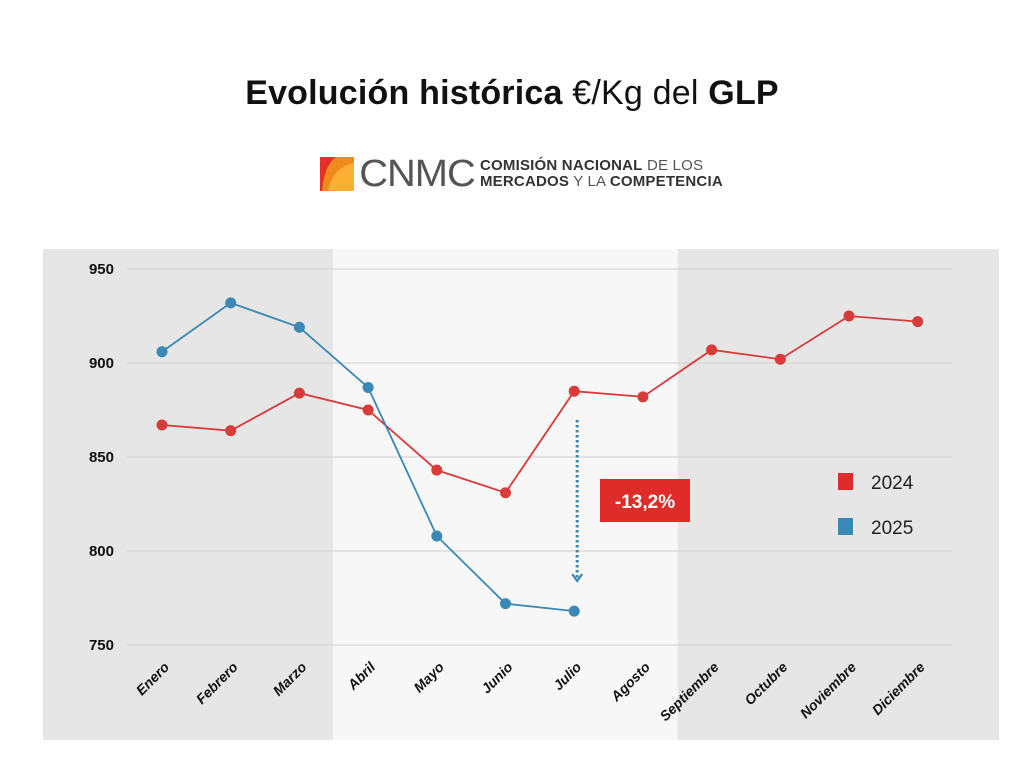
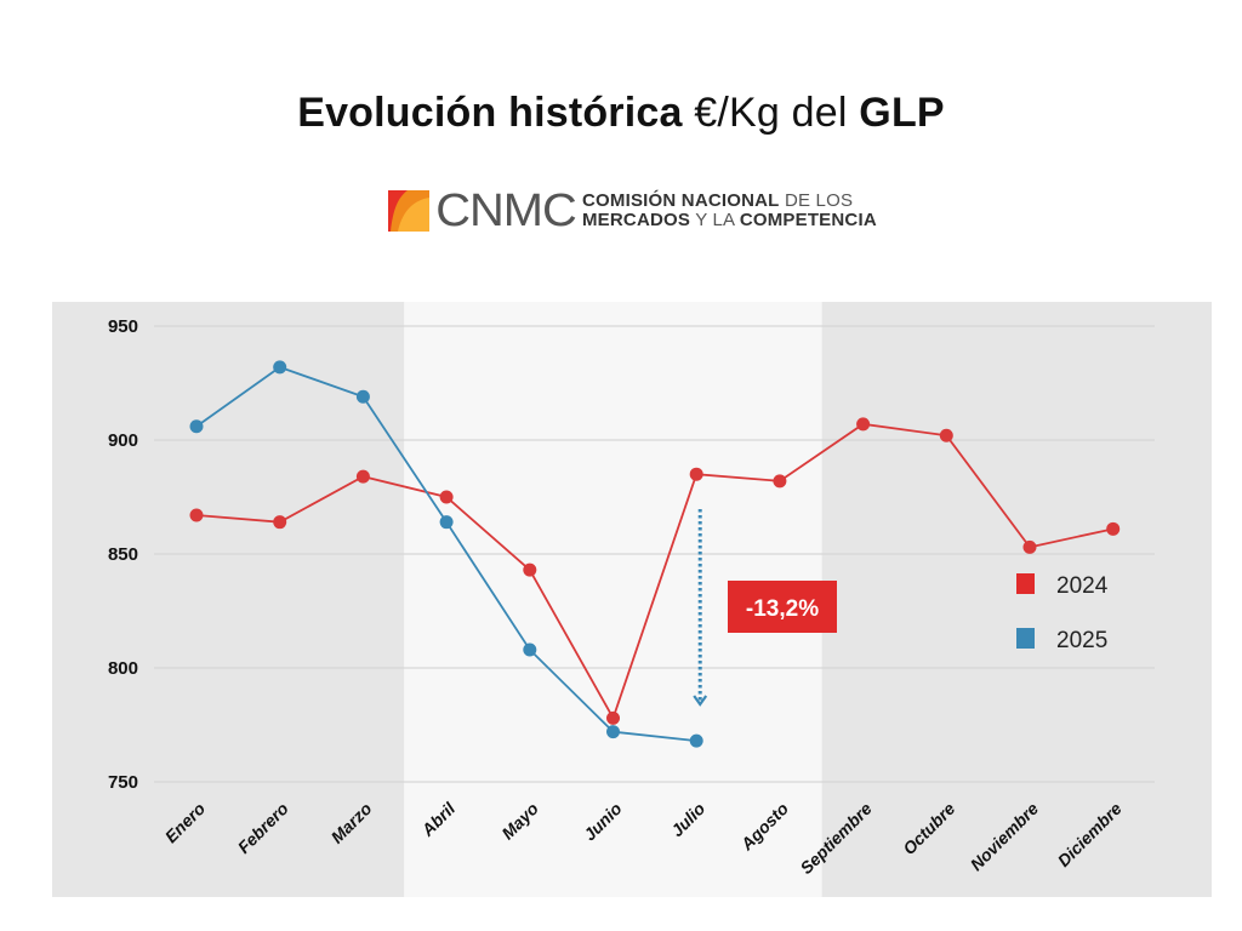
2025/Abril: 887 -> 864
2024/Junio: 831 -> 778
2024/Noviembre: 925 -> 853
2024/Diciembre: 922 -> 861
